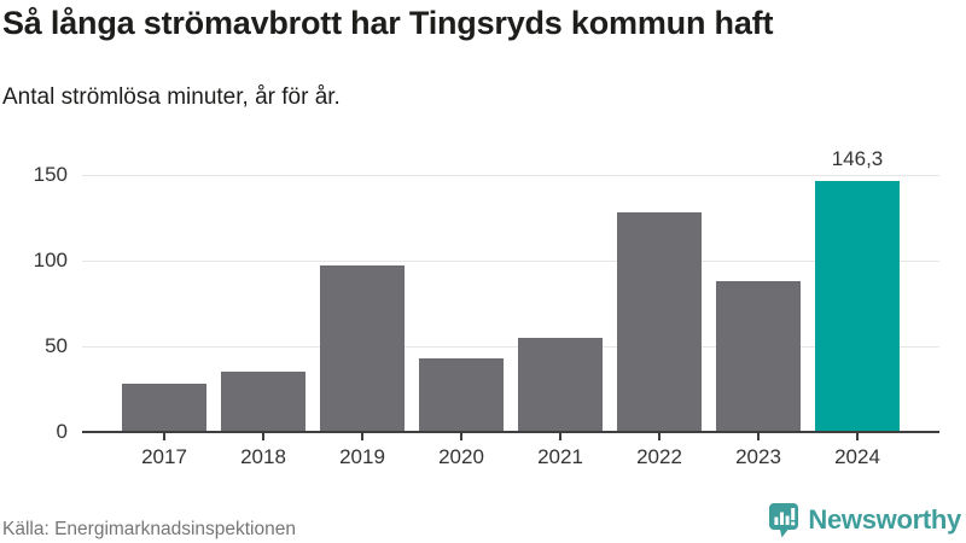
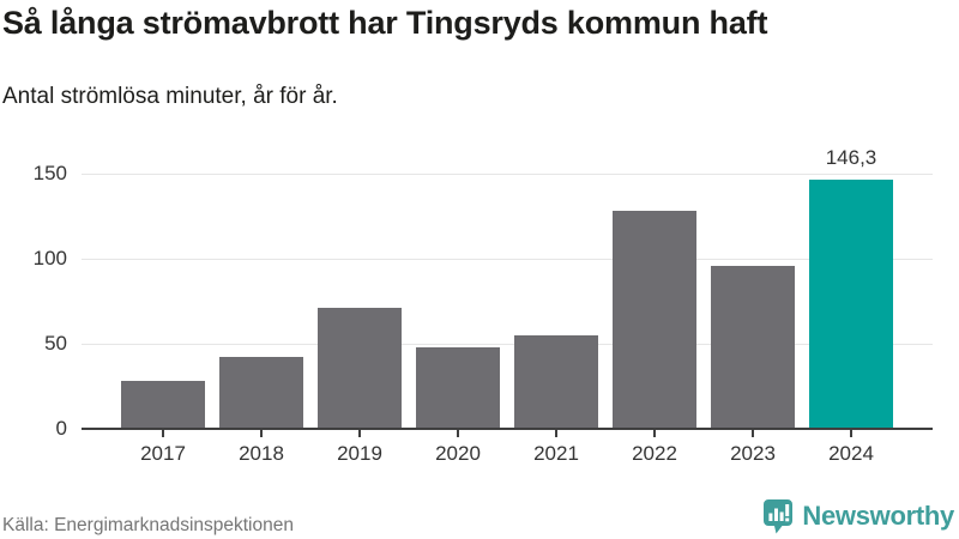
2018: 35 -> 42
2019: 97 -> 71
2020: 43 -> 48
2023: 88 -> 96
